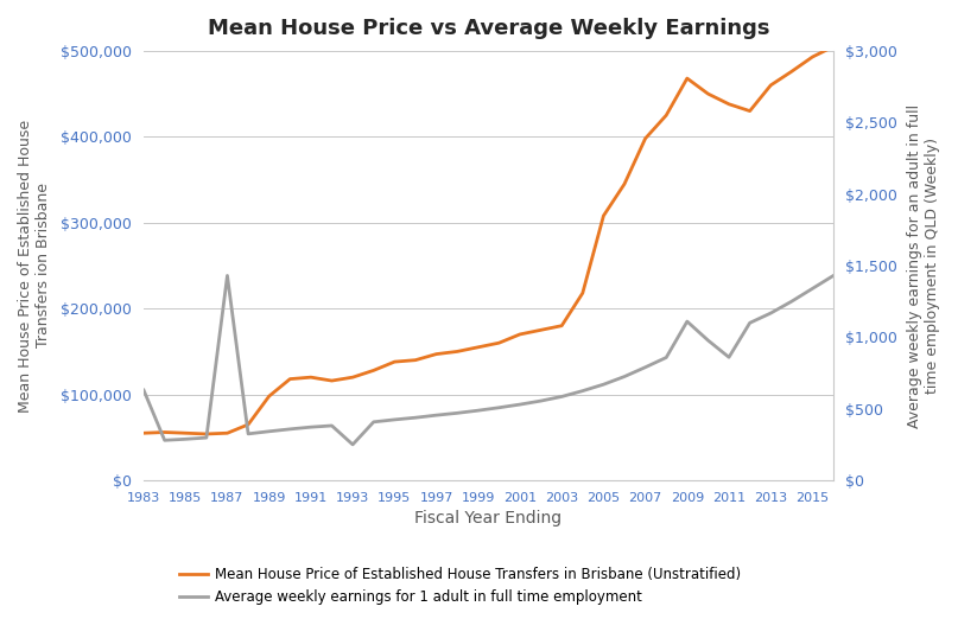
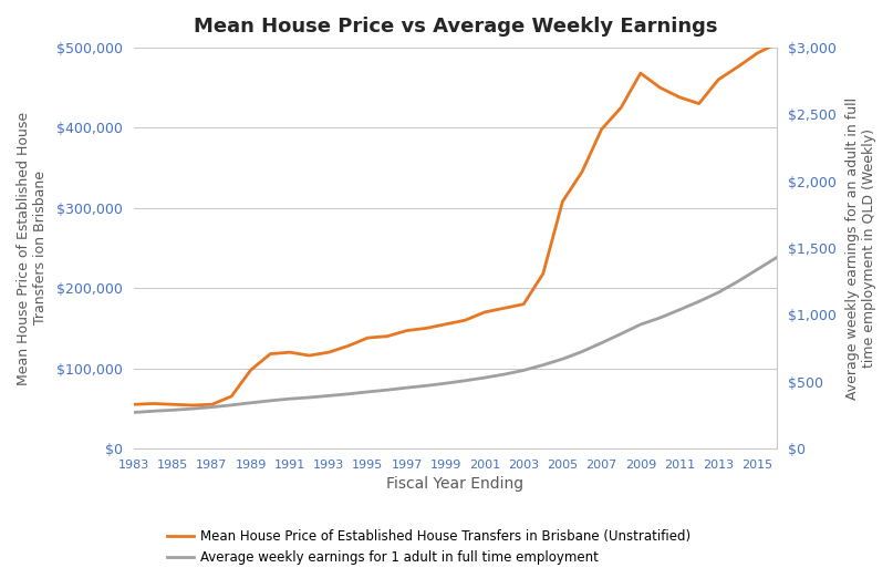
Average weekly earnings for 1 adult in full time employment/1983: $630 -> $270
Average weekly earnings for 1 adult in full time employment/1987: $1,430 -> $310
Average weekly earnings for 1 adult in full time employment/1993: $250 -> $400
Average weekly earnings for 1 adult in full time employment/2009: $1,110 -> $930
Average weekly earnings for 1 adult in full time employment/2011: $860 -> $1,040
